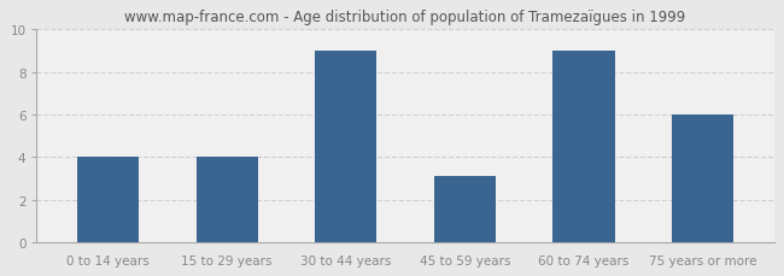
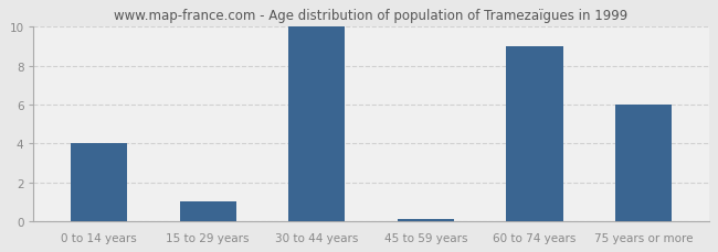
15 to 29 years: 4.0 -> 1.0
30 to 44 years: 9.0 -> 10.0
45 to 59 years: 3.1 -> 0.1
